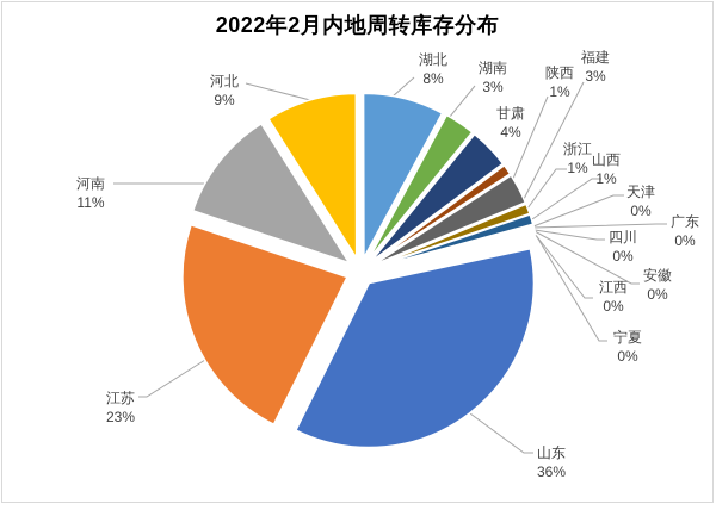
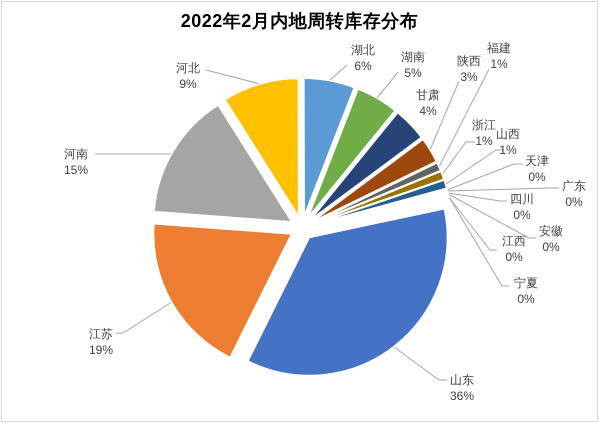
江苏: 23% -> 19%
河南: 11% -> 15%
湖北: 8% -> 6%
湖南: 3% -> 5%
陕西: 1% -> 3%
福建: 3% -> 1%
